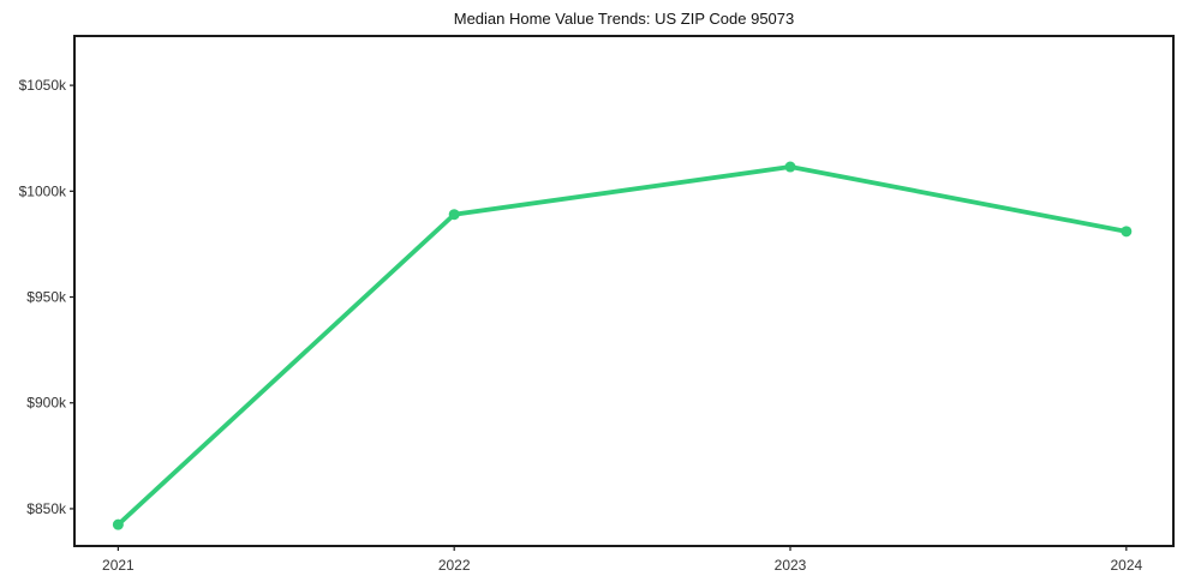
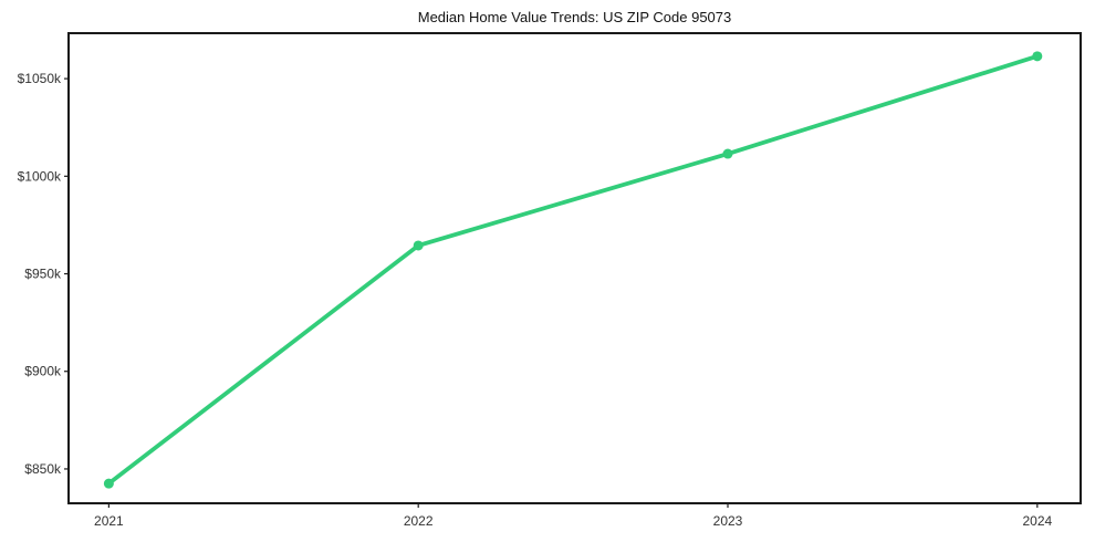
2022: $989k -> $964k
2024: $981k -> $1062k
